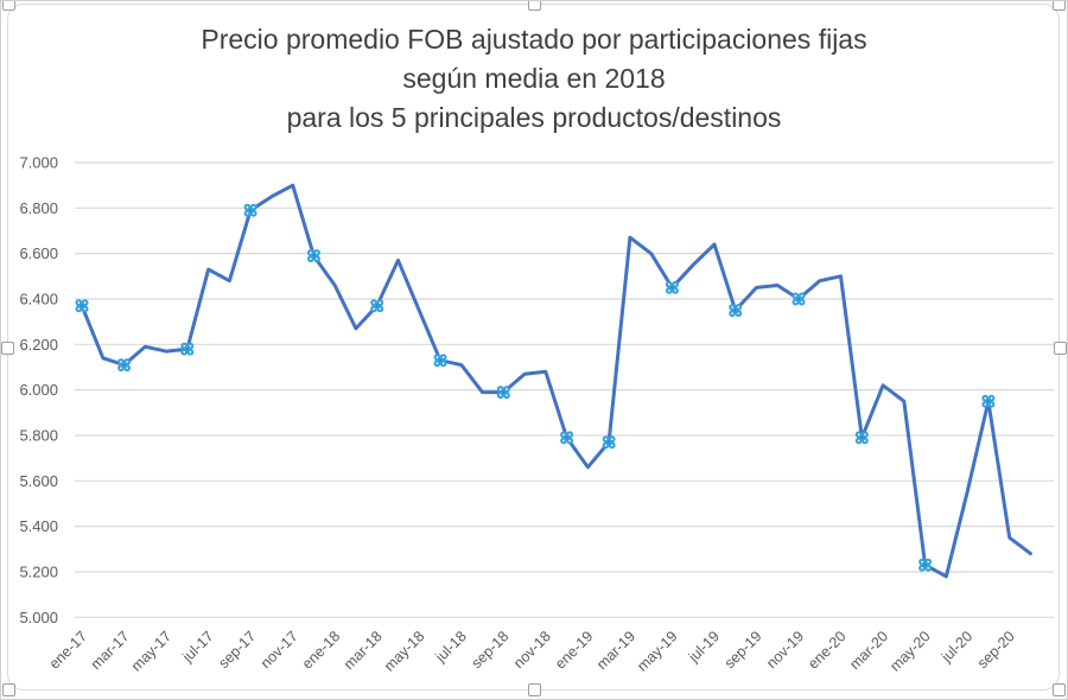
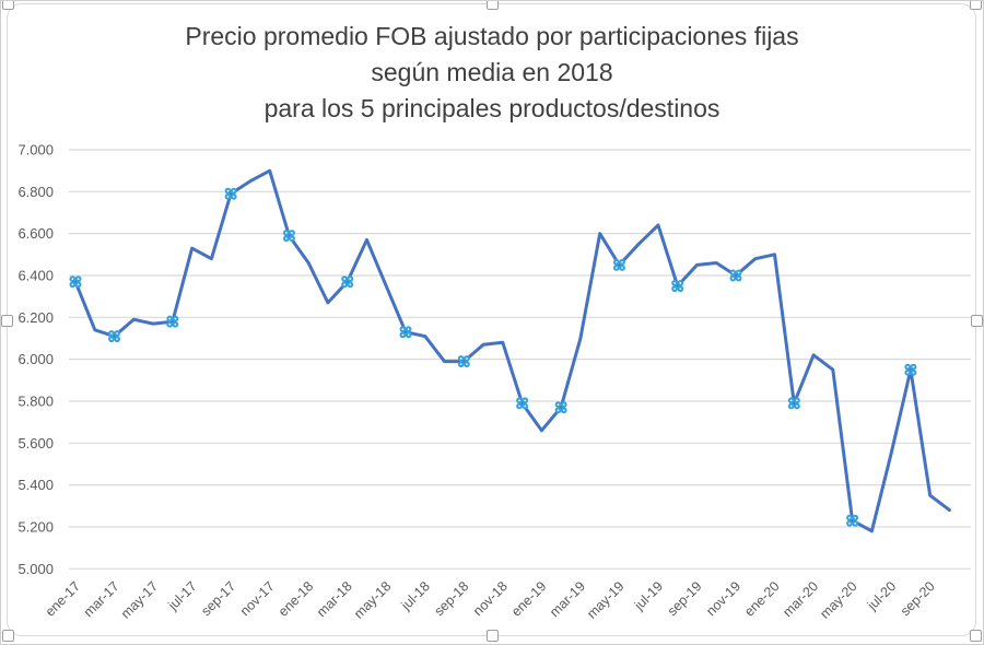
mar-19: 6.67 -> 6.10
